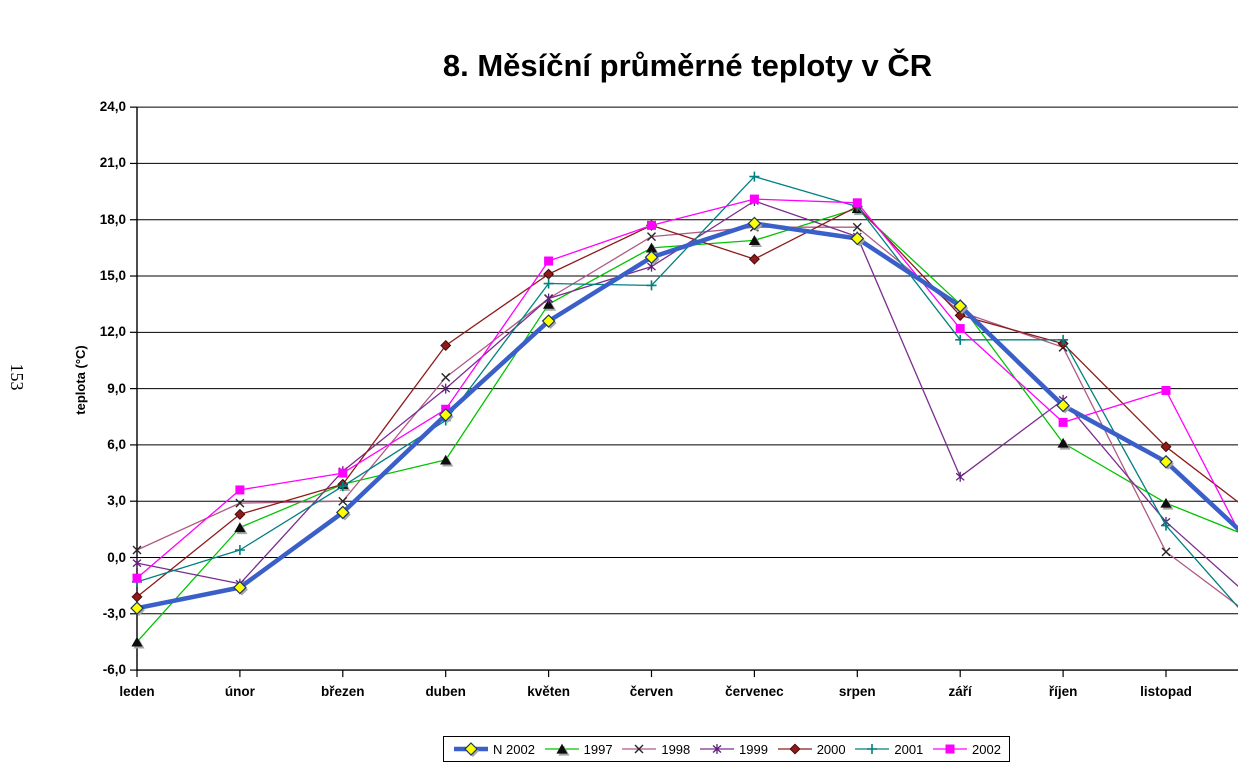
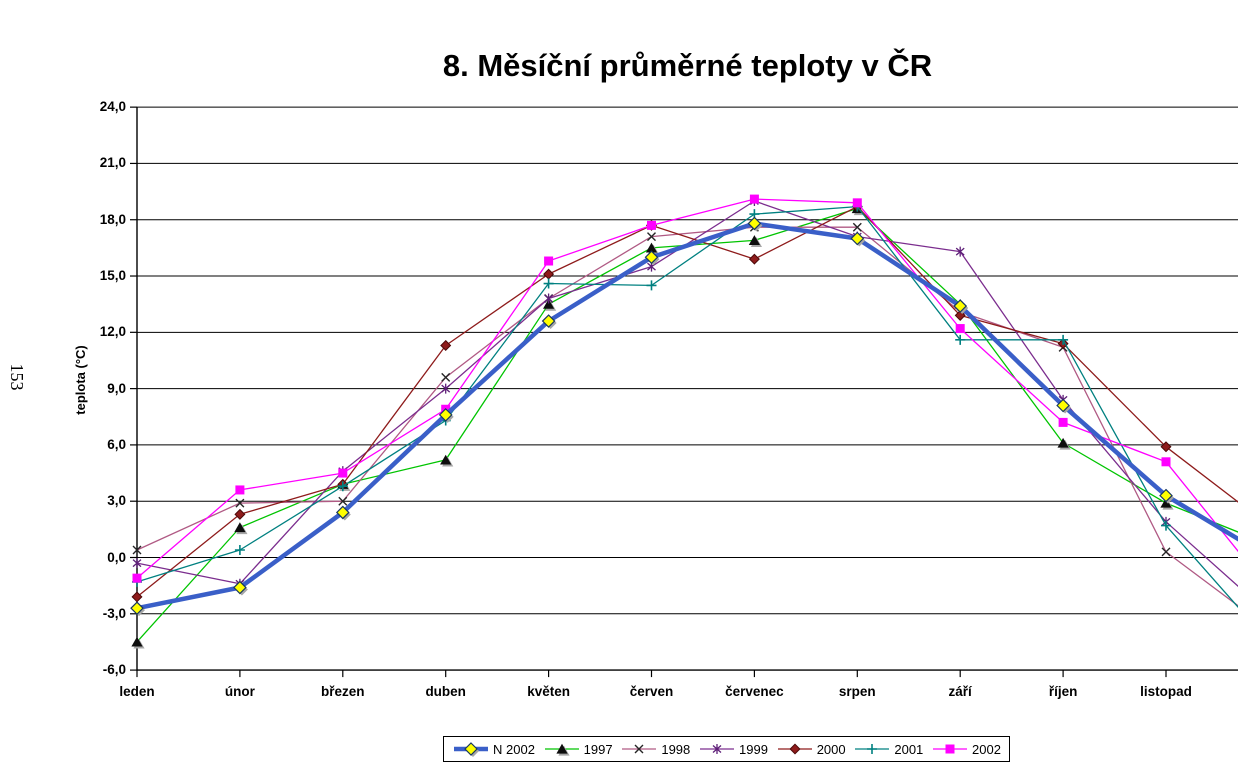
2001/červenec: 20,3 -> 18,3
1999/září: 4,3 -> 16,3
N 2002/listopad: 5,1 -> 3,3
2002/listopad: 8,9 -> 5,1
